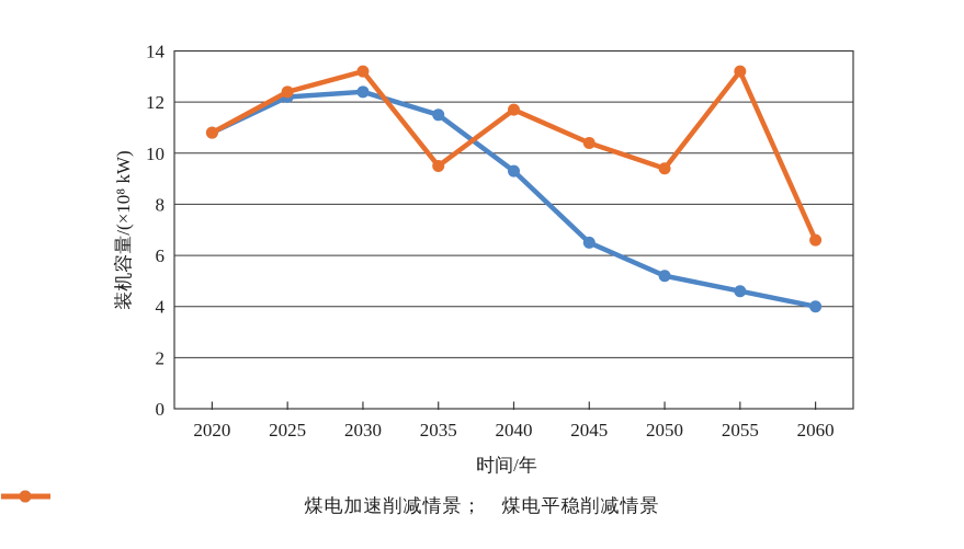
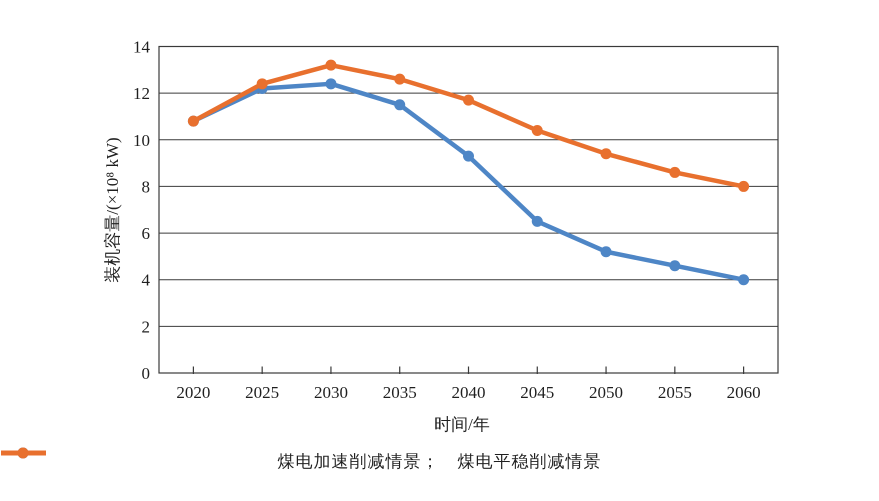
煤电平稳削减情景/2035: 9.5 -> 12.6
煤电平稳削减情景/2055: 13.2 -> 8.6
煤电平稳削减情景/2060: 6.6 -> 8.0
